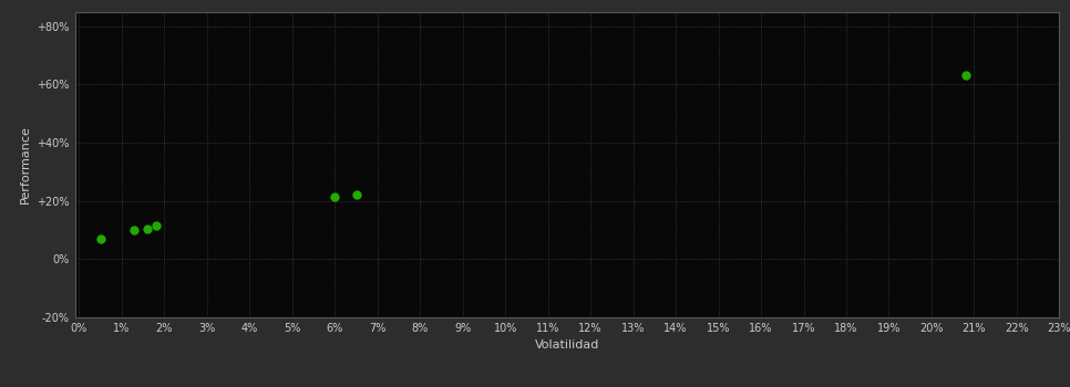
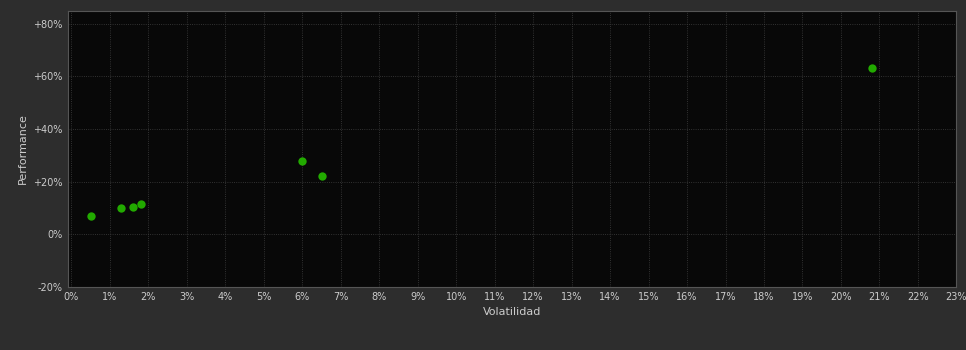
6%: 21.5% -> 28.0%
